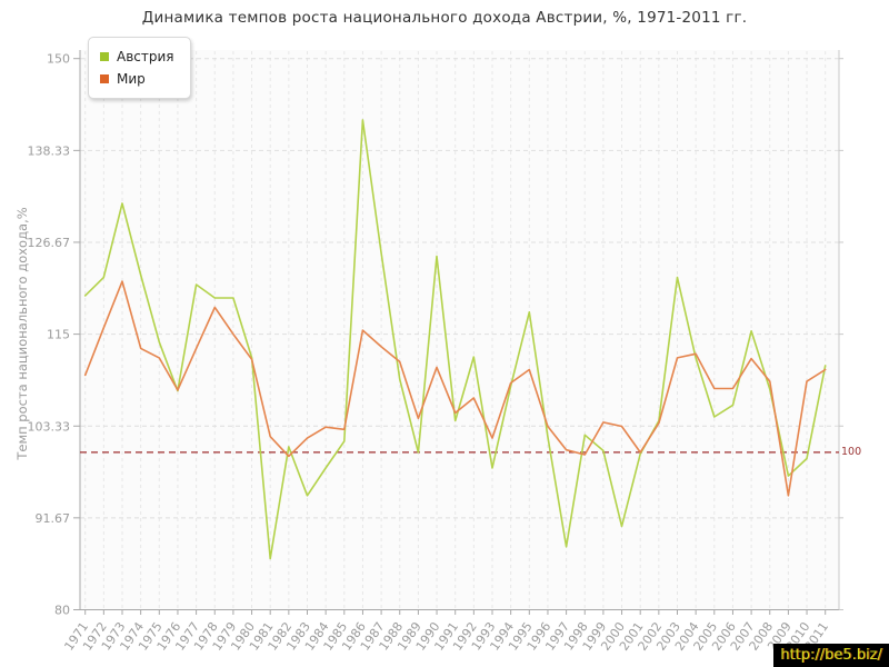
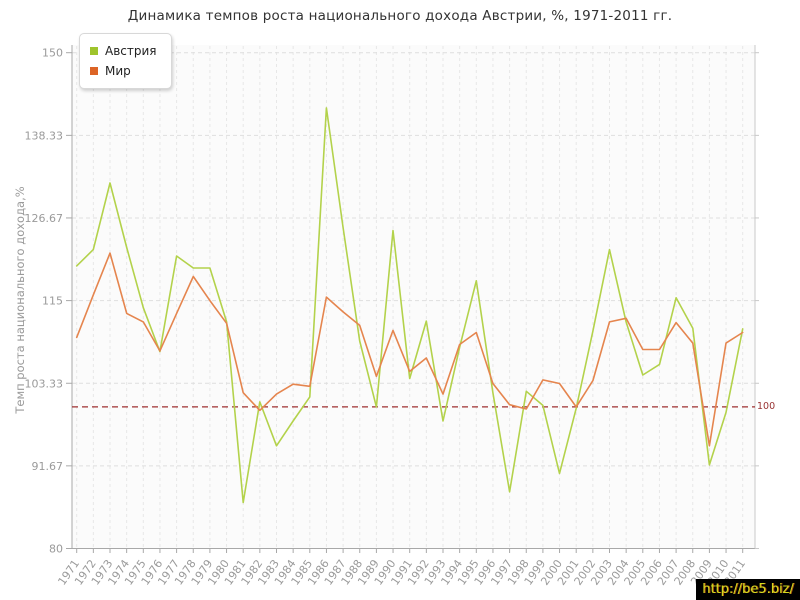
Австрия/2002: 104 -> 111
Австрия/2008: 108 -> 111
Австрия/2009: 97 -> 92
